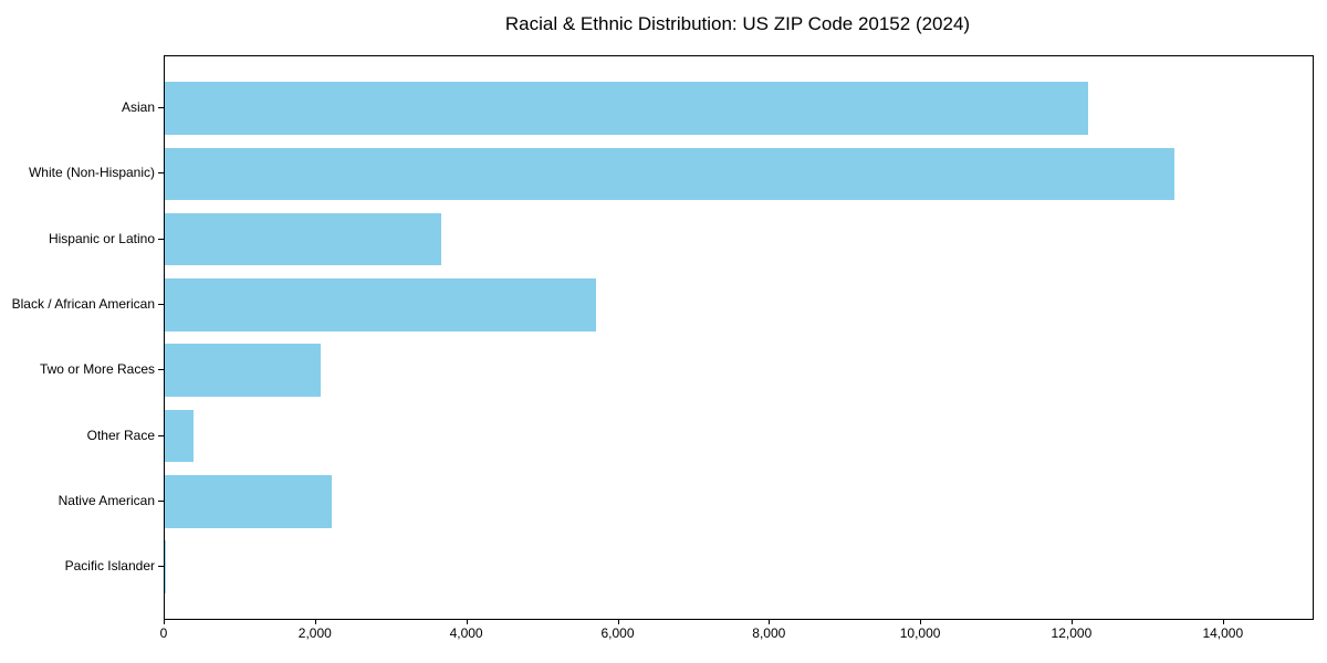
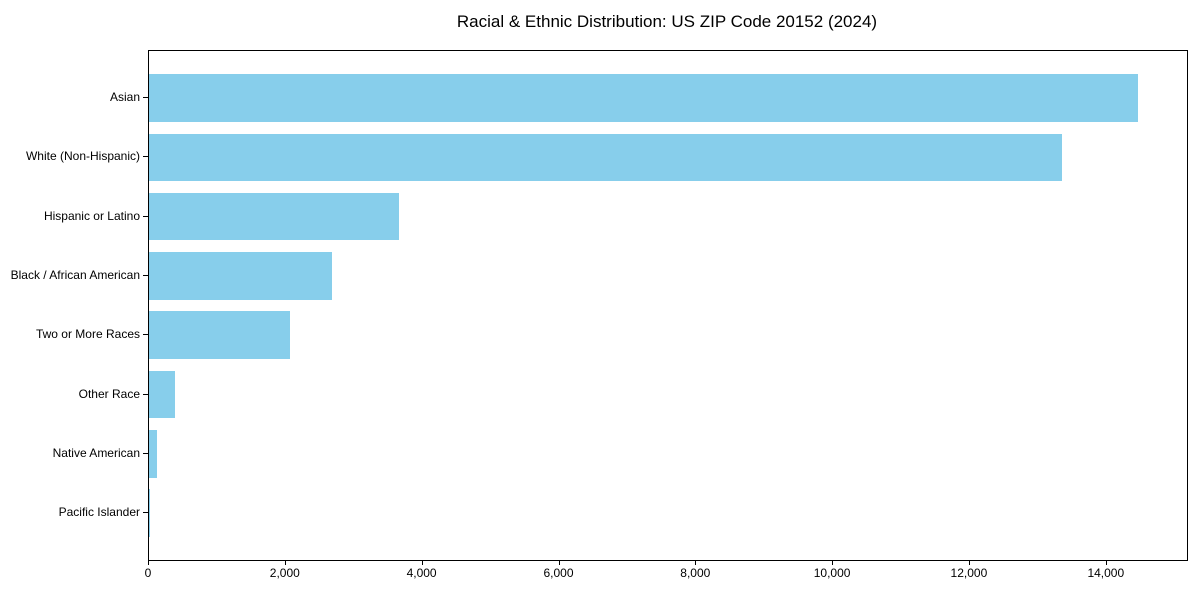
Asian: 12200 -> 14400
Black / African American: 5700 -> 2700
Native American: 2200 -> 100
